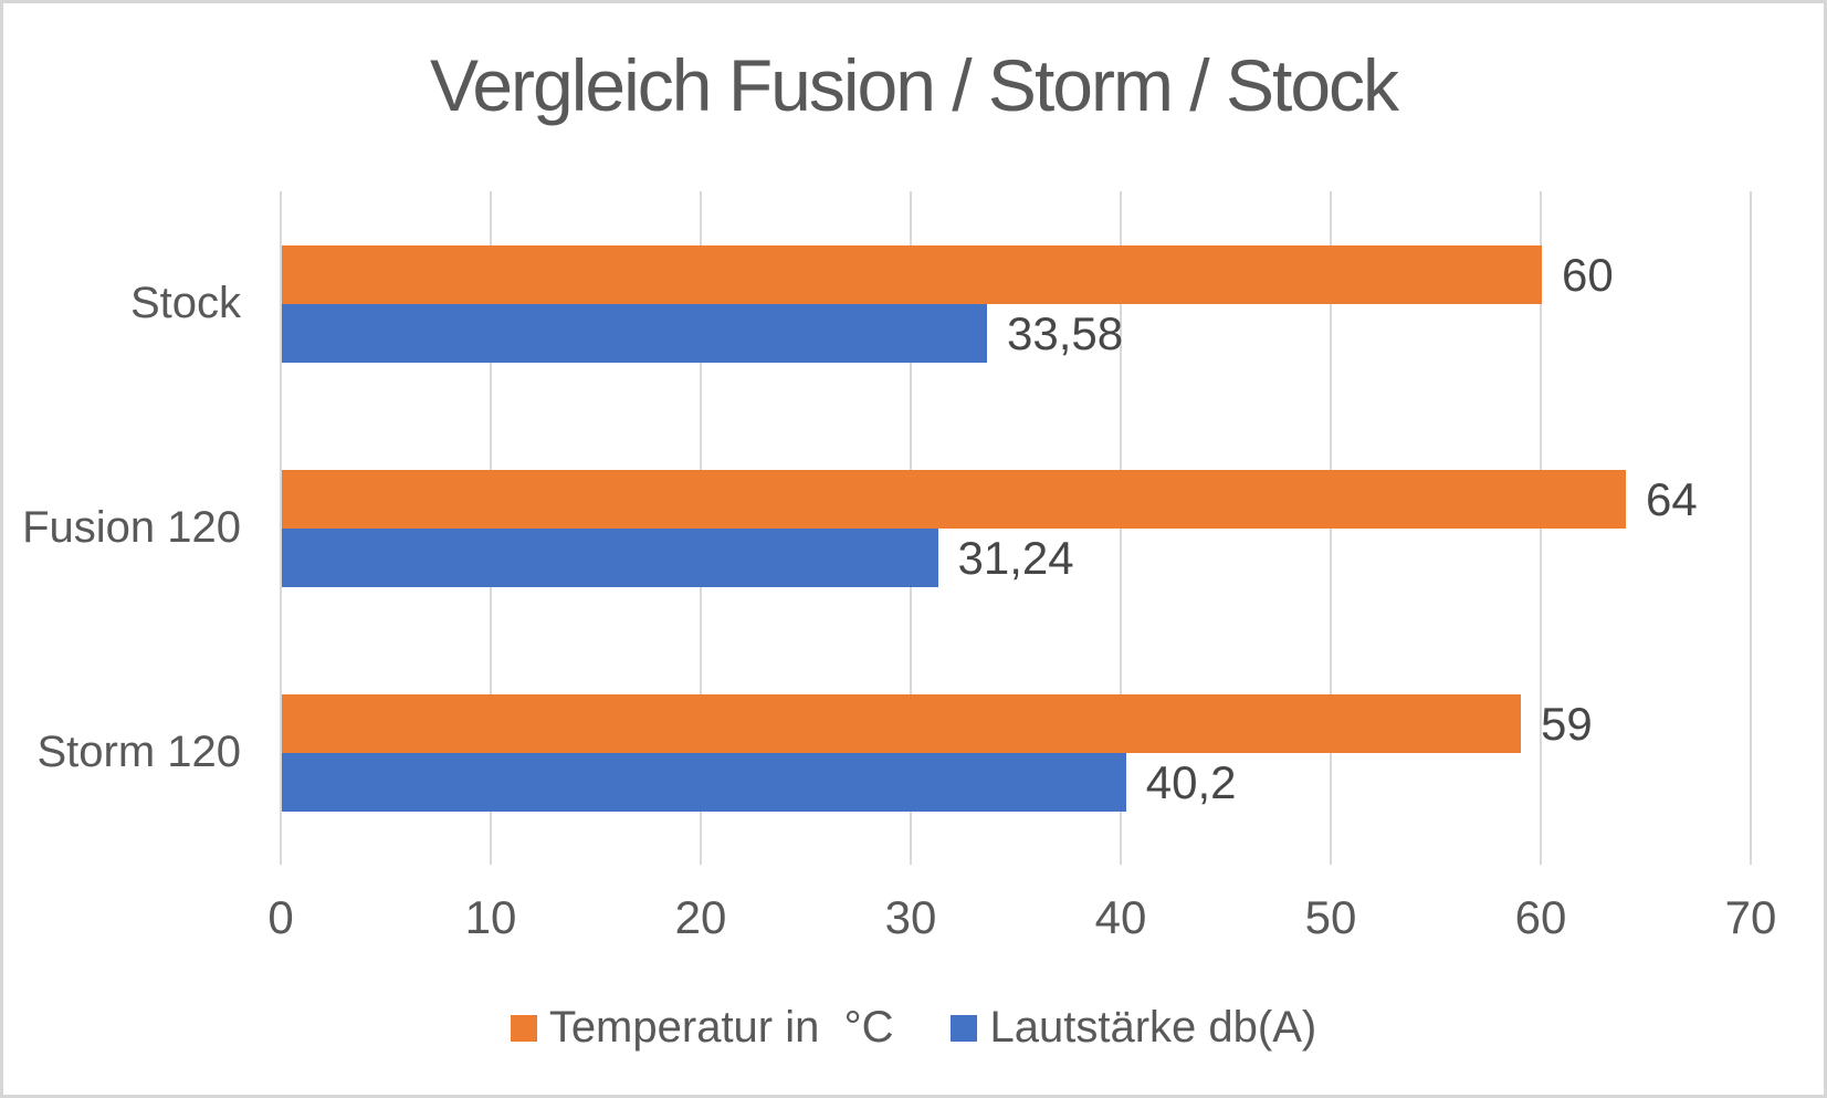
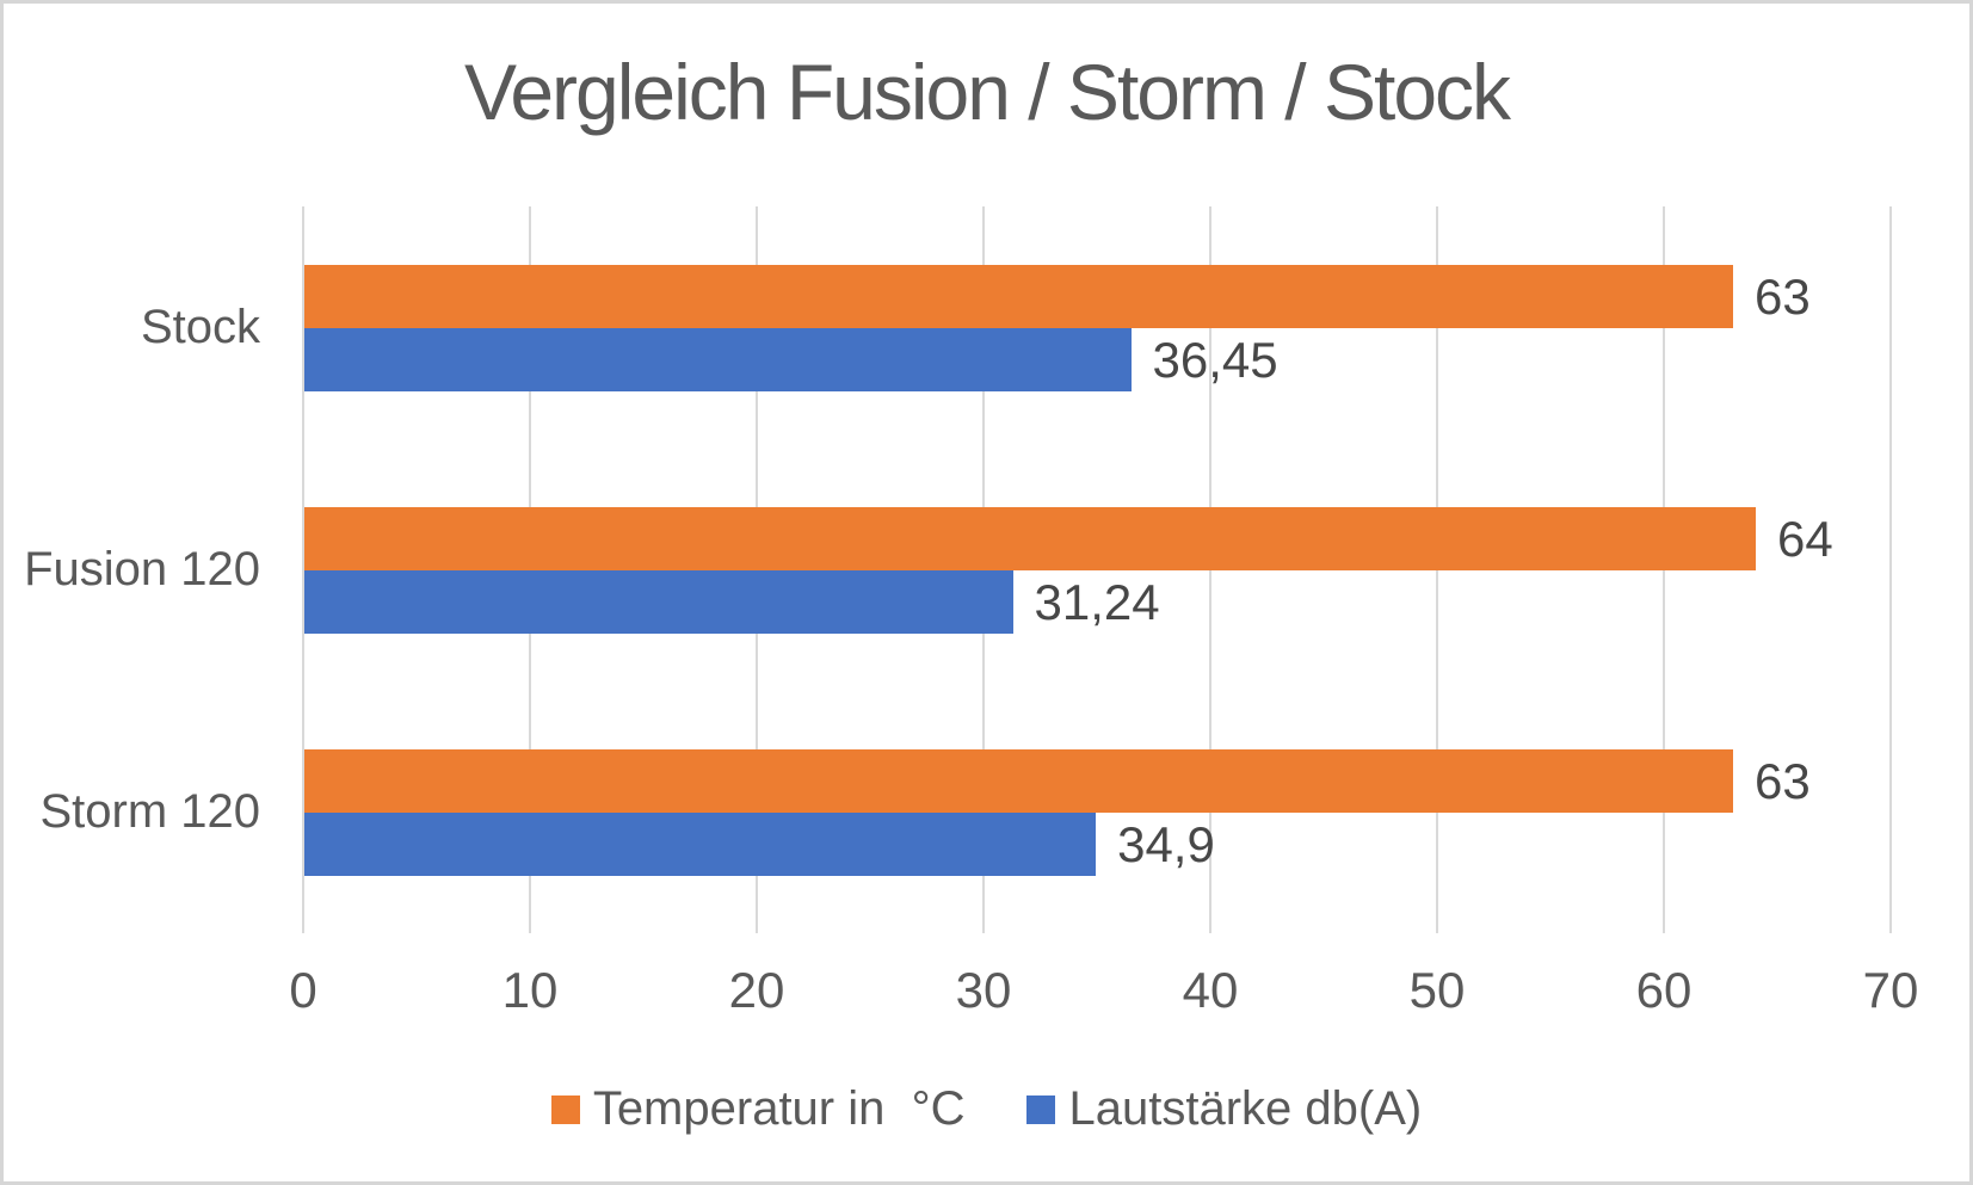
Temperatur in °C/Stock: 60 -> 63
Lautstärke db(A)/Stock: 33,58 -> 36,45
Temperatur in °C/Storm 120: 59 -> 63
Lautstärke db(A)/Storm 120: 40,2 -> 34,9
